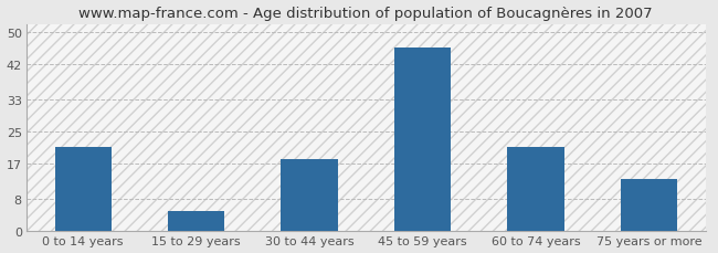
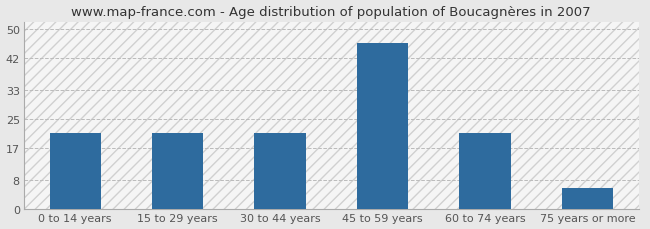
15 to 29 years: 5 -> 21
30 to 44 years: 18 -> 21
75 years or more: 13 -> 6
